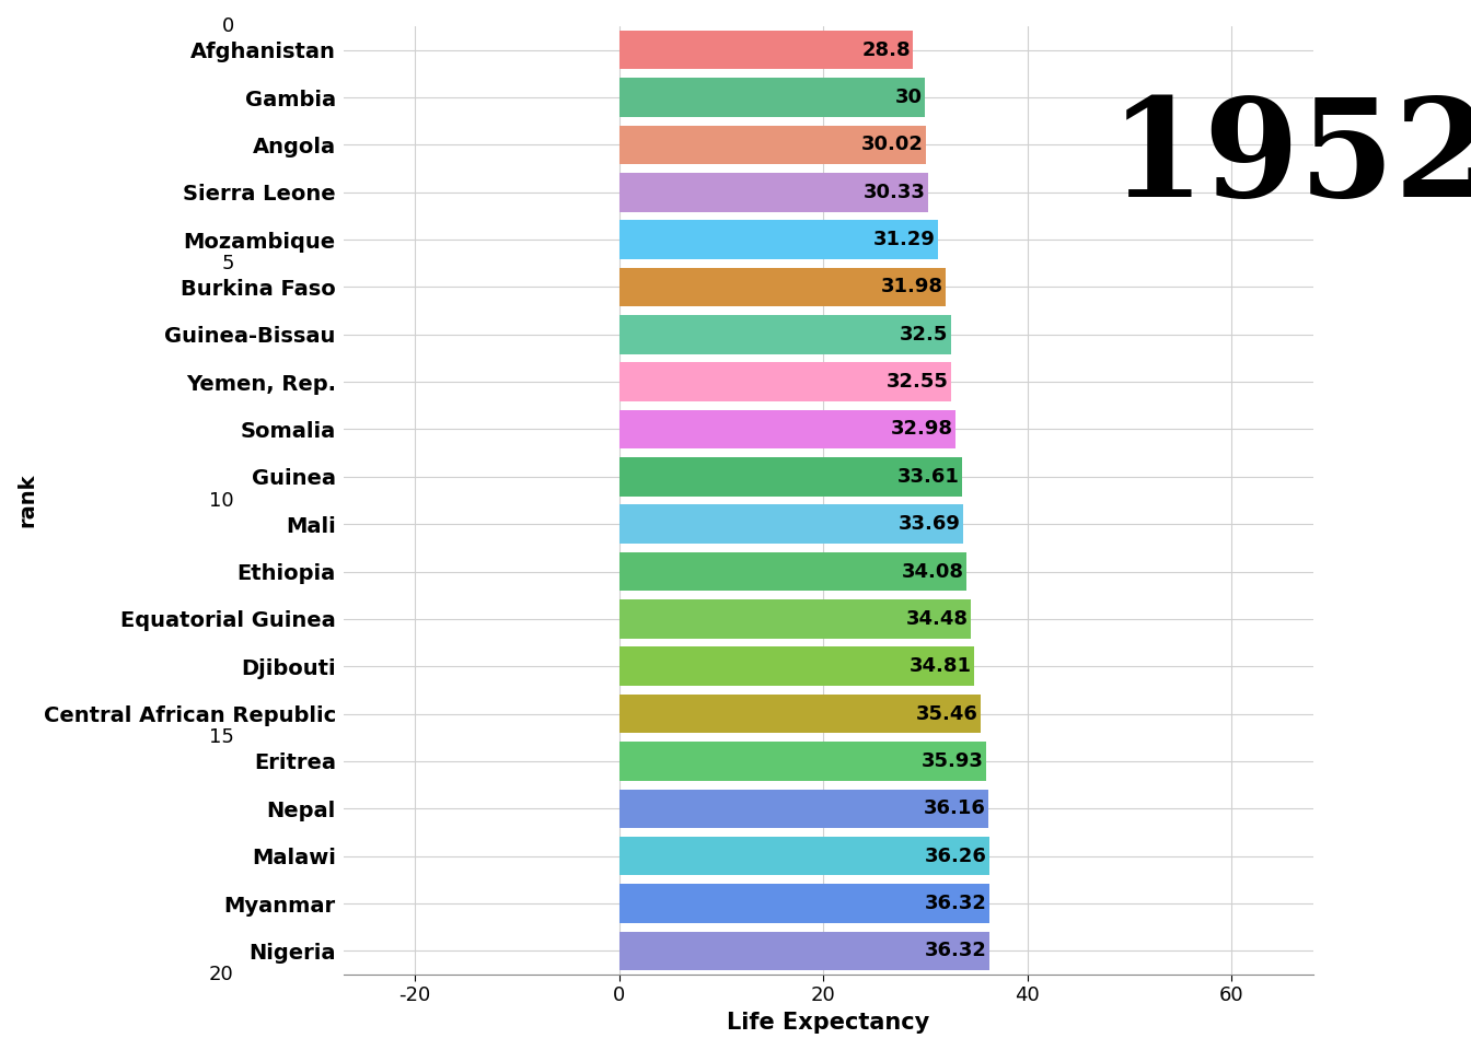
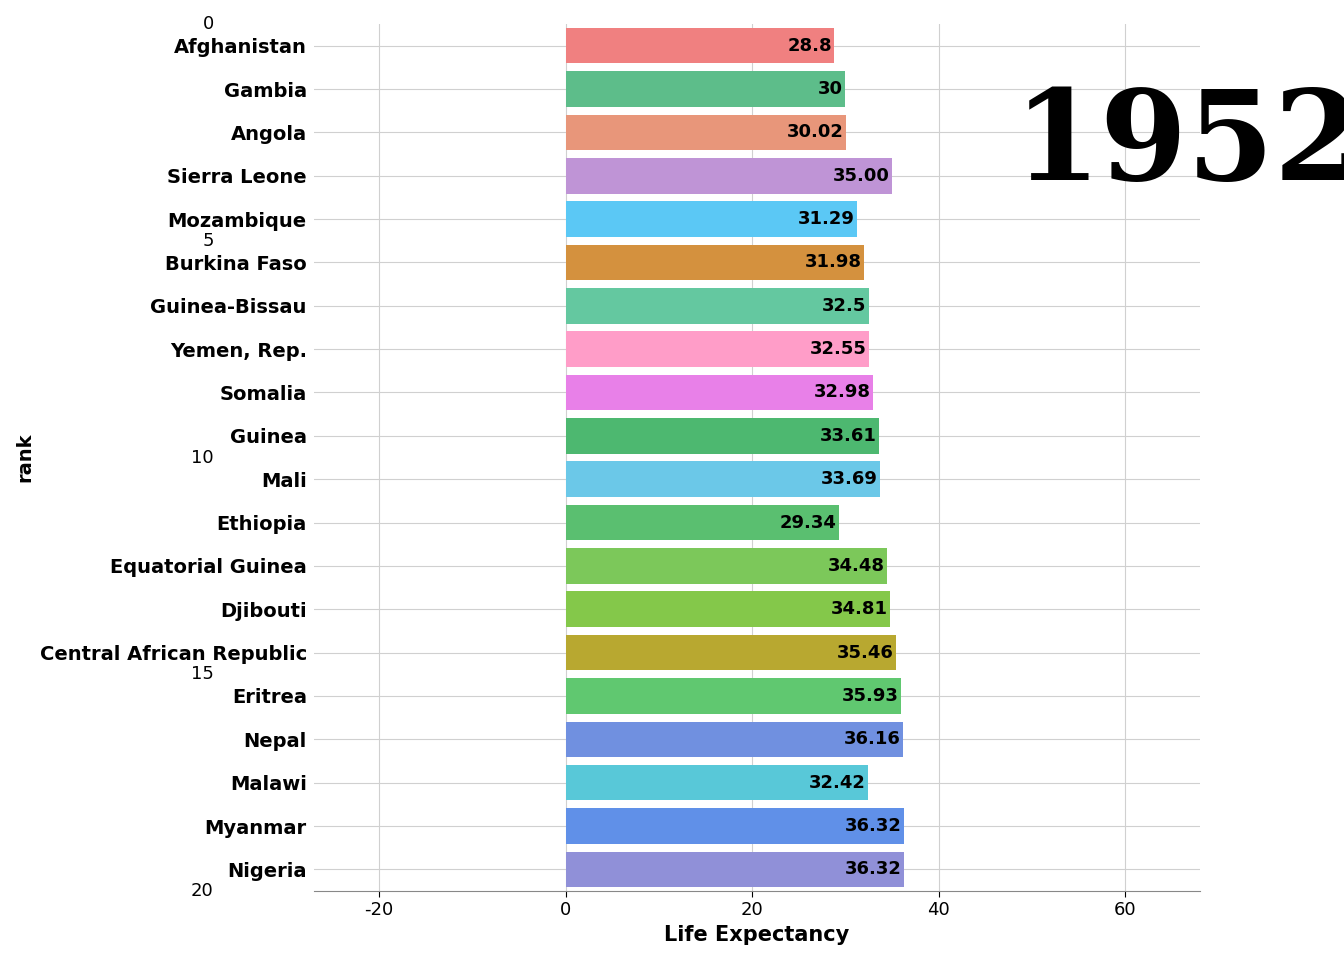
Sierra Leone: 30.33 -> 35.00
Ethiopia: 34.08 -> 29.34
Malawi: 36.26 -> 32.42
